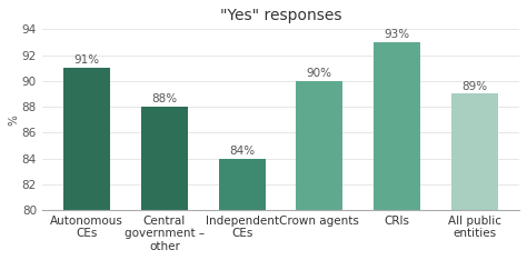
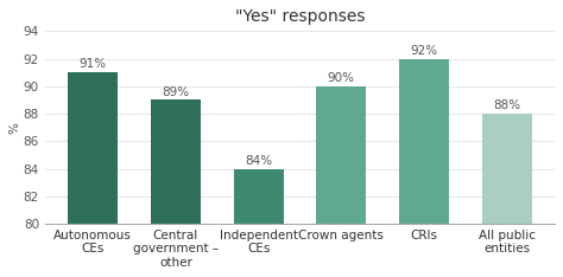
Central government – other: 88% -> 89%
CRIs: 93% -> 92%
All public entities: 89% -> 88%
